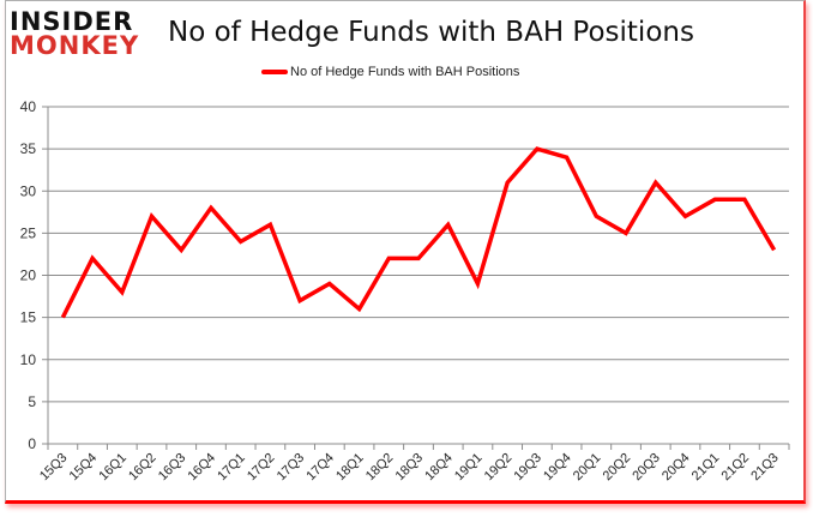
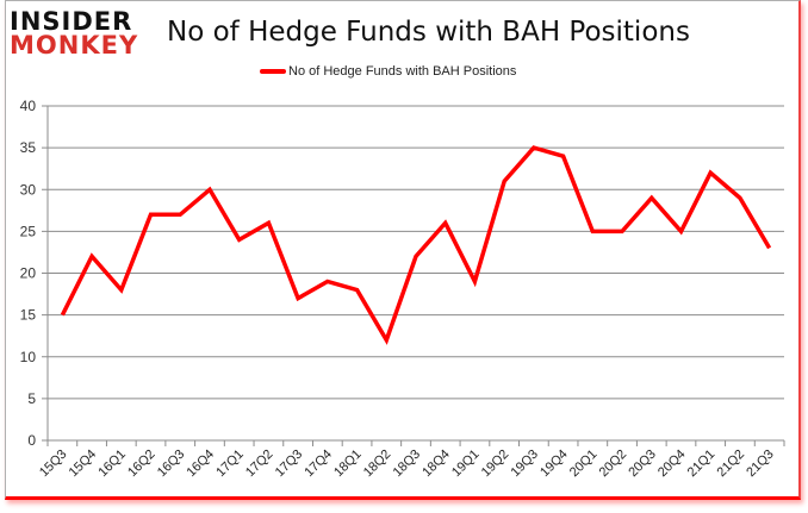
16Q3: 23 -> 27
16Q4: 28 -> 30
18Q1: 16 -> 18
18Q2: 22 -> 12
20Q1: 27 -> 25
20Q3: 31 -> 29
20Q4: 27 -> 25
21Q1: 29 -> 32
